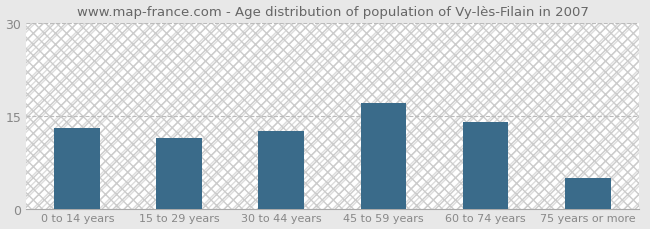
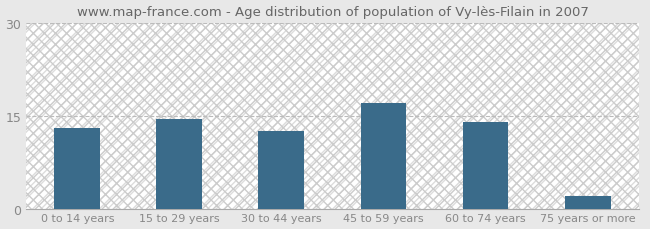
15 to 29 years: 11.4 -> 14.5
75 years or more: 5.0 -> 2.0
